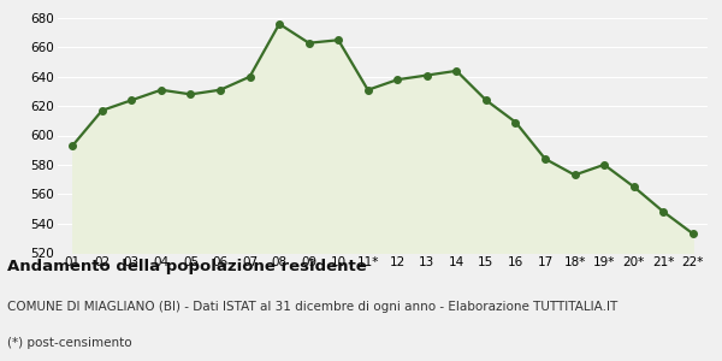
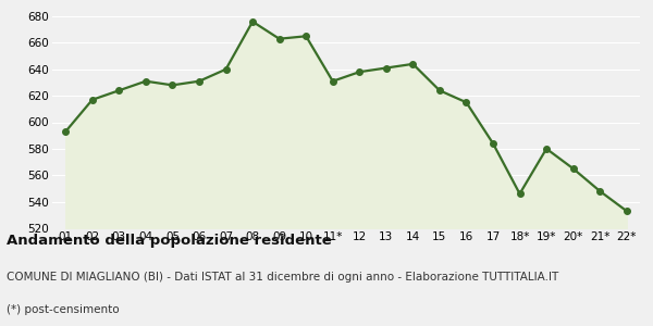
16: 609 -> 615
18*: 573 -> 546
